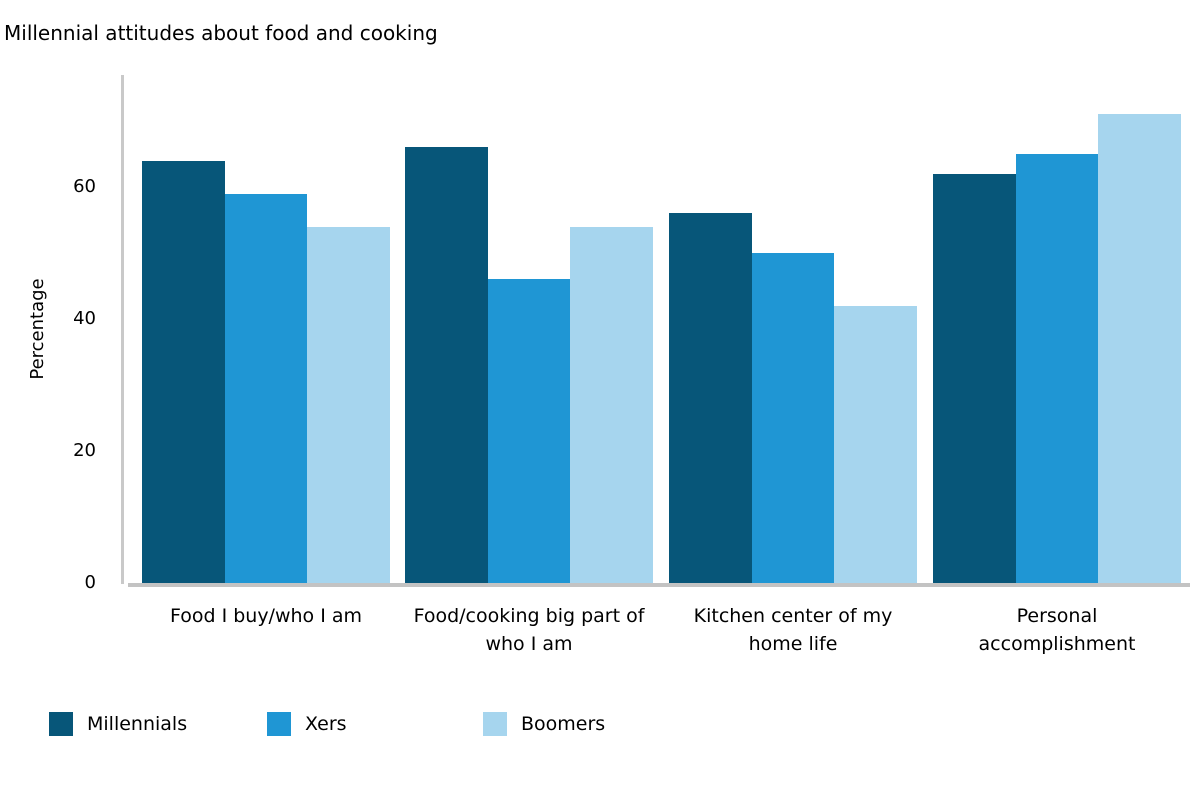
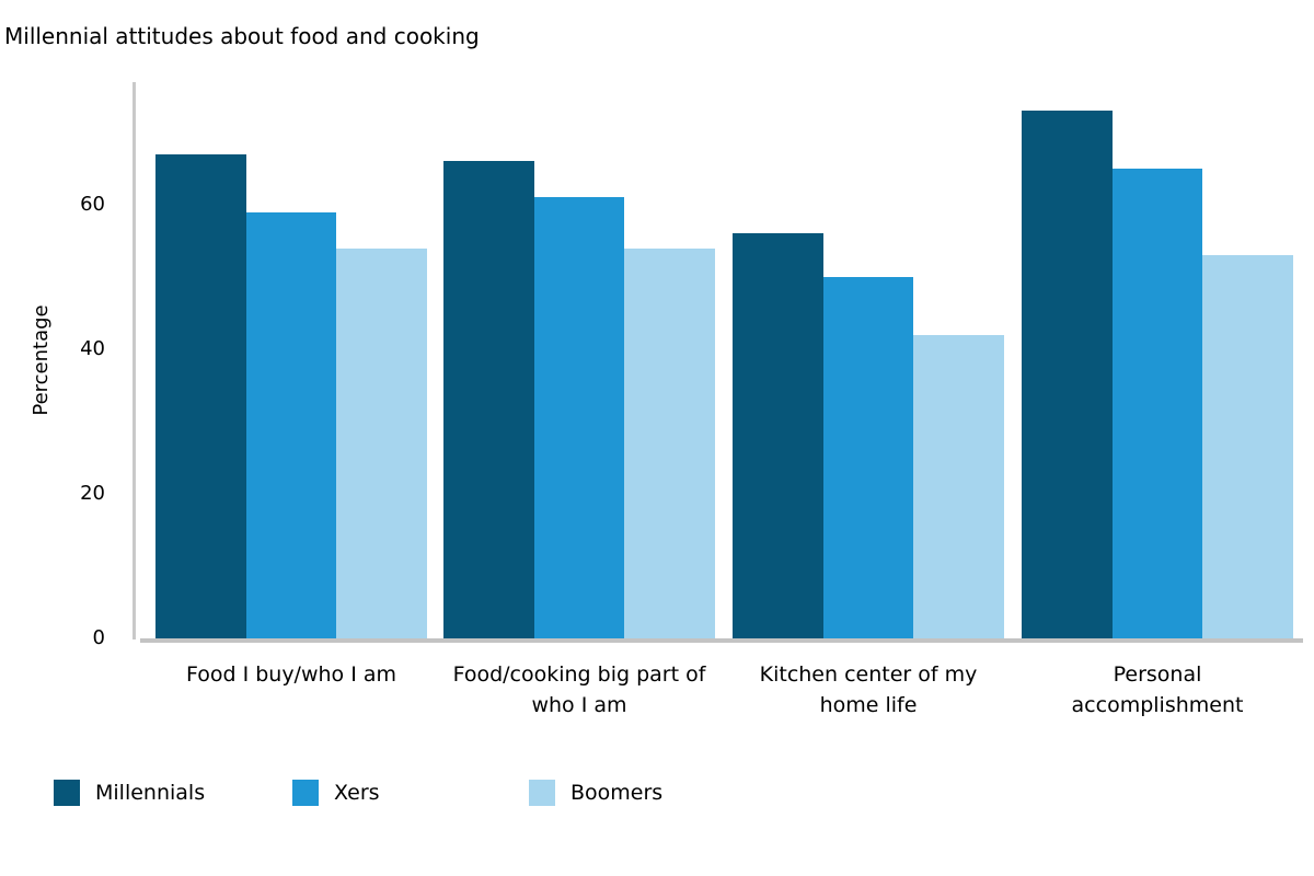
Millennials/Food I buy/who I am: 64 -> 67
Xers/Food/cooking big part of who I am: 46 -> 61
Millennials/Personal accomplishment: 62 -> 73
Boomers/Personal accomplishment: 71 -> 53
